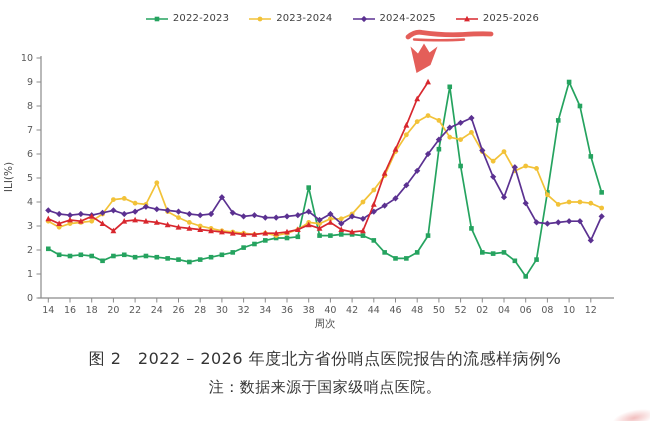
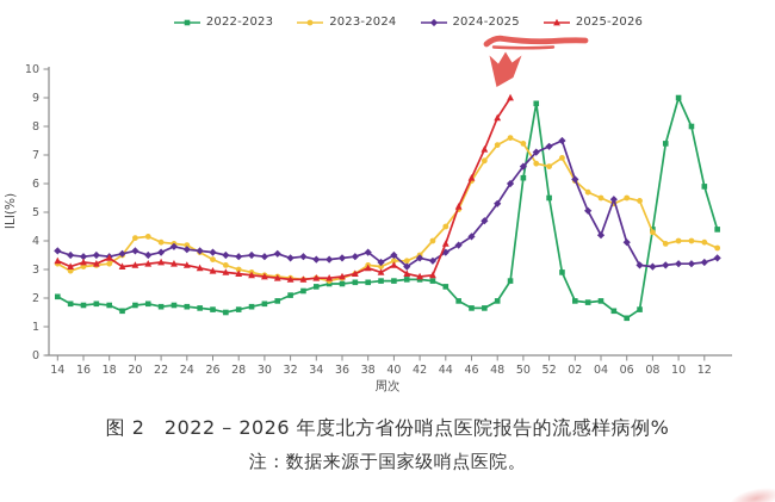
2025-2026/20: 2.8 -> 3.1
2023-2024/24: 4.8 -> 3.9
2024-2025/30: 4.2 -> 3.5
2022-2023/38: 4.6 -> 2.5
2023-2024/04: 6.1 -> 5.5
2022-2023/06: 0.9 -> 1.3
2024-2025/12: 2.4 -> 3.2
